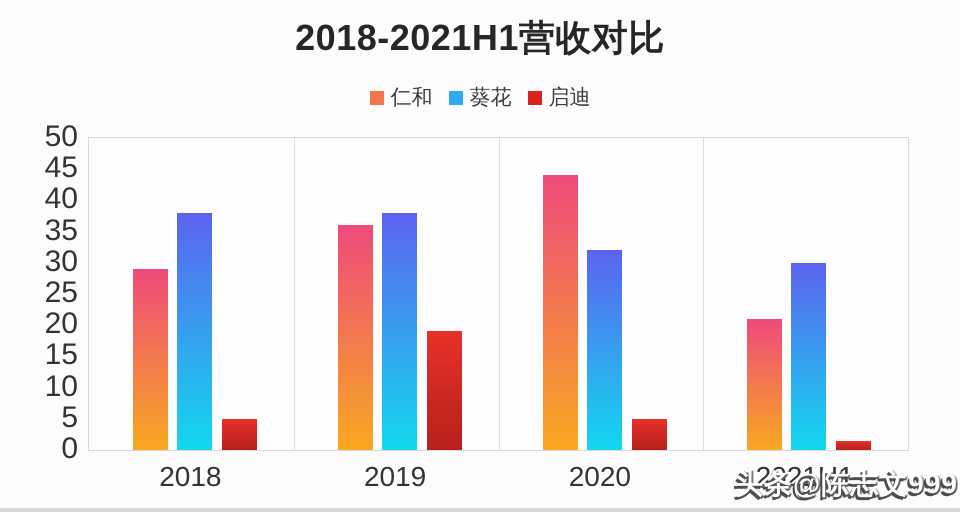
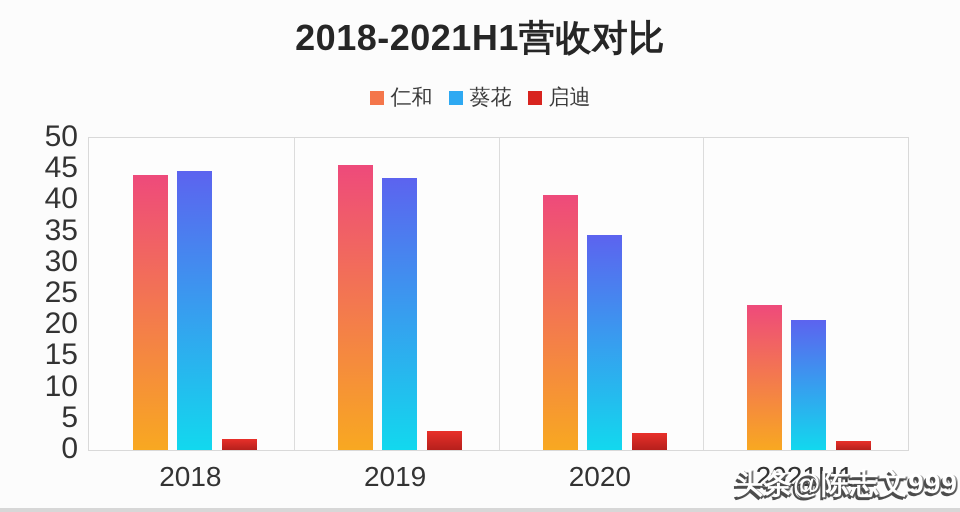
仁和/2018: 29 -> 44
葵花/2018: 38 -> 45
启迪/2018: 5 -> 2
仁和/2019: 36 -> 46
葵花/2019: 38 -> 44
启迪/2019: 19 -> 3
仁和/2020: 44 -> 41
葵花/2020: 32 -> 34
启迪/2020: 5 -> 3
仁和/2021H1: 21 -> 23
葵花/2021H1: 30 -> 21
